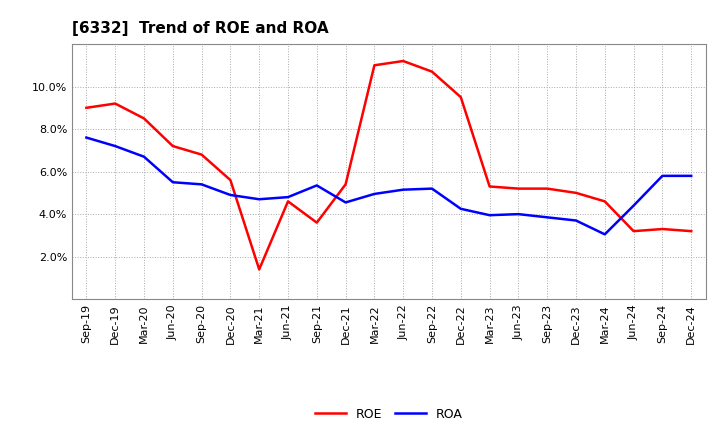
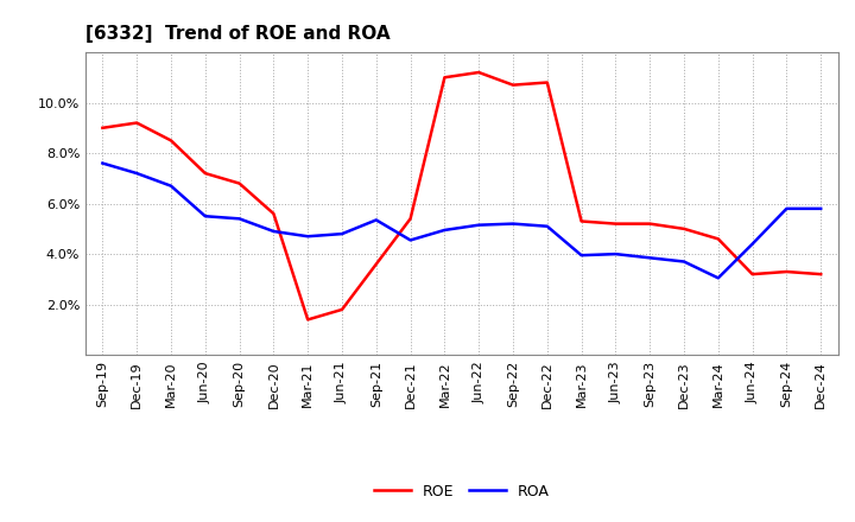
ROE/Jun-21: 4.6% -> 1.8%
ROE/Dec-22: 9.5% -> 10.8%
ROA/Dec-22: 4.25% -> 5.10%
